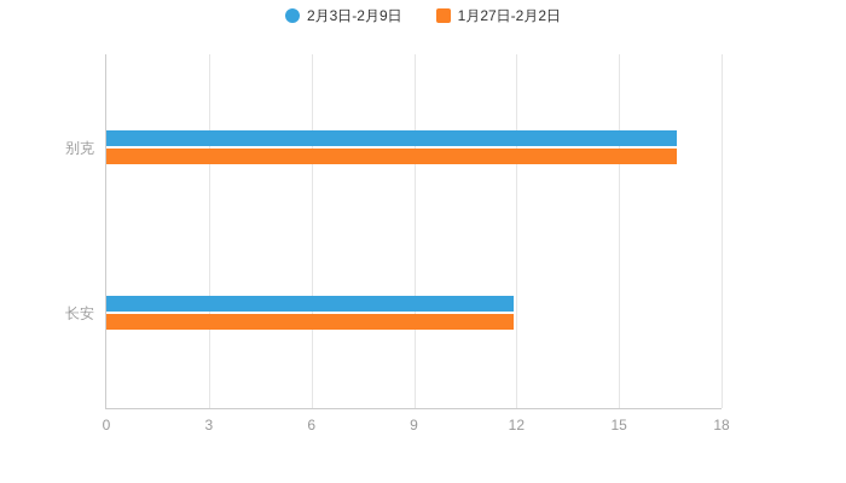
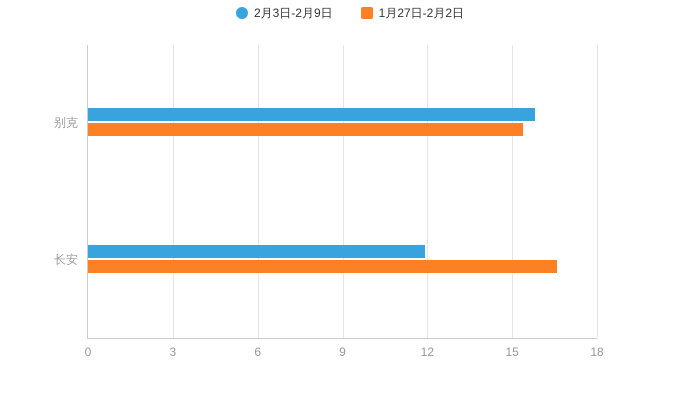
2月3日-2月9日/别克: 16.7 -> 15.8
1月27日-2月2日/别克: 16.7 -> 15.4
1月27日-2月2日/长安: 11.9 -> 16.6
